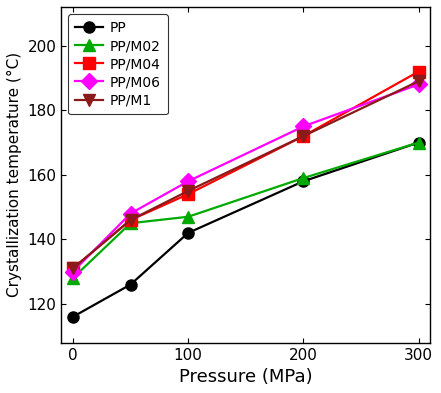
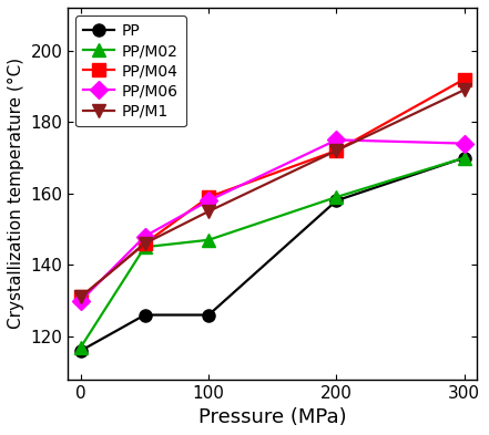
PP/M02/0: 128 -> 117
PP/100: 142 -> 126
PP/M04/100: 154 -> 159
PP/M06/300: 188 -> 174
